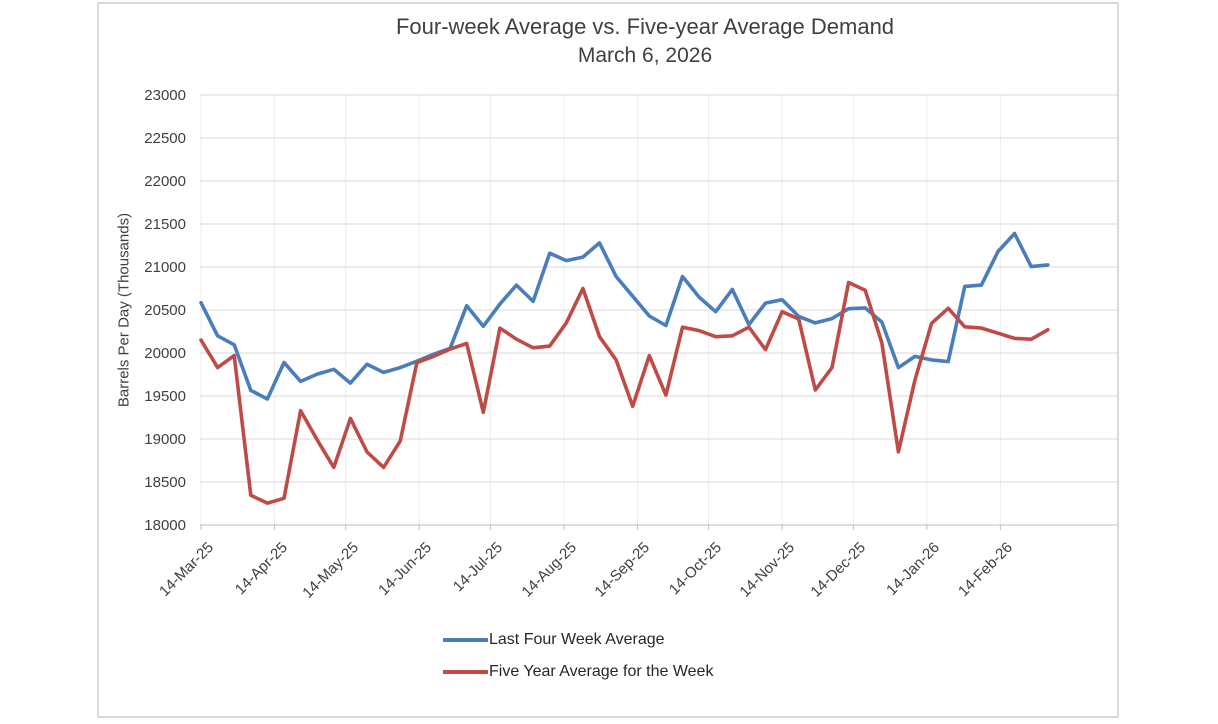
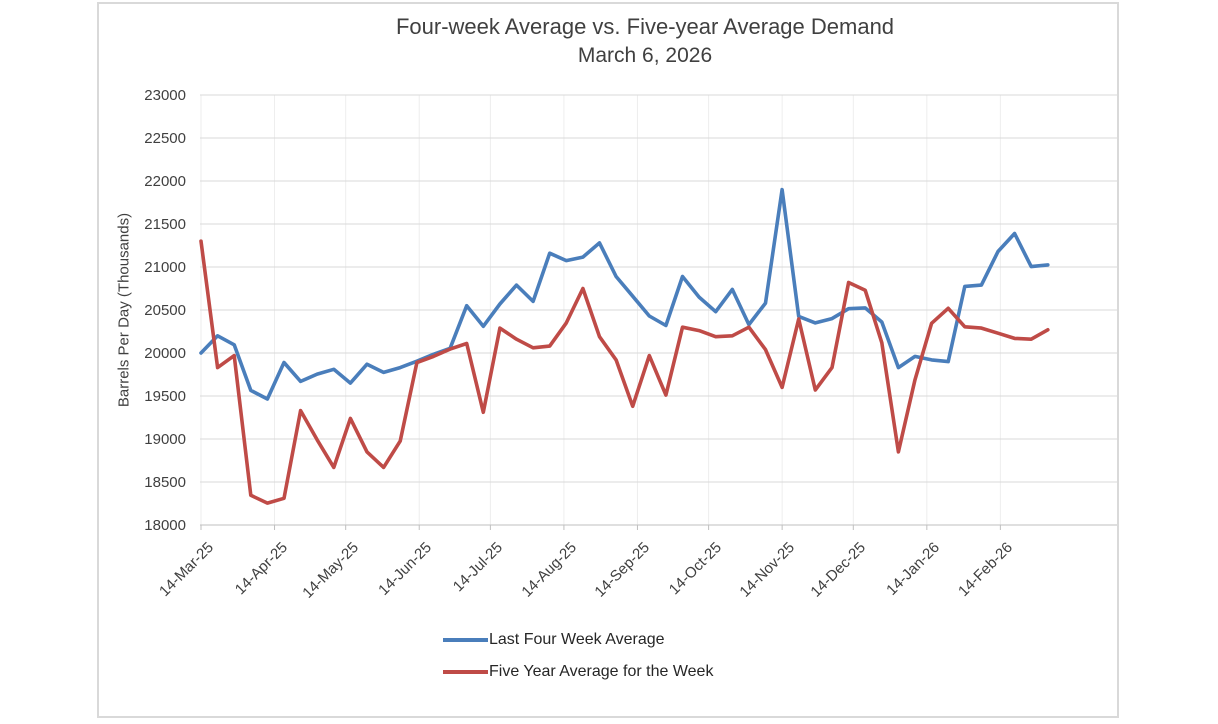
Last Four Week Average/14-Mar-25: 20600 -> 20000
Five Year Average for the Week/14-Mar-25: 20200 -> 21300
Last Four Week Average/14-Nov-25: 20600 -> 21900
Five Year Average for the Week/14-Nov-25: 20500 -> 19600
